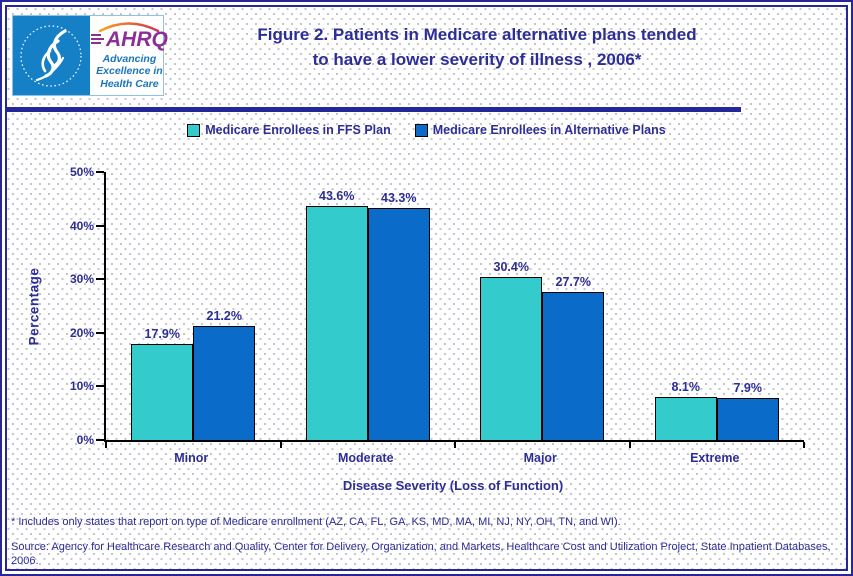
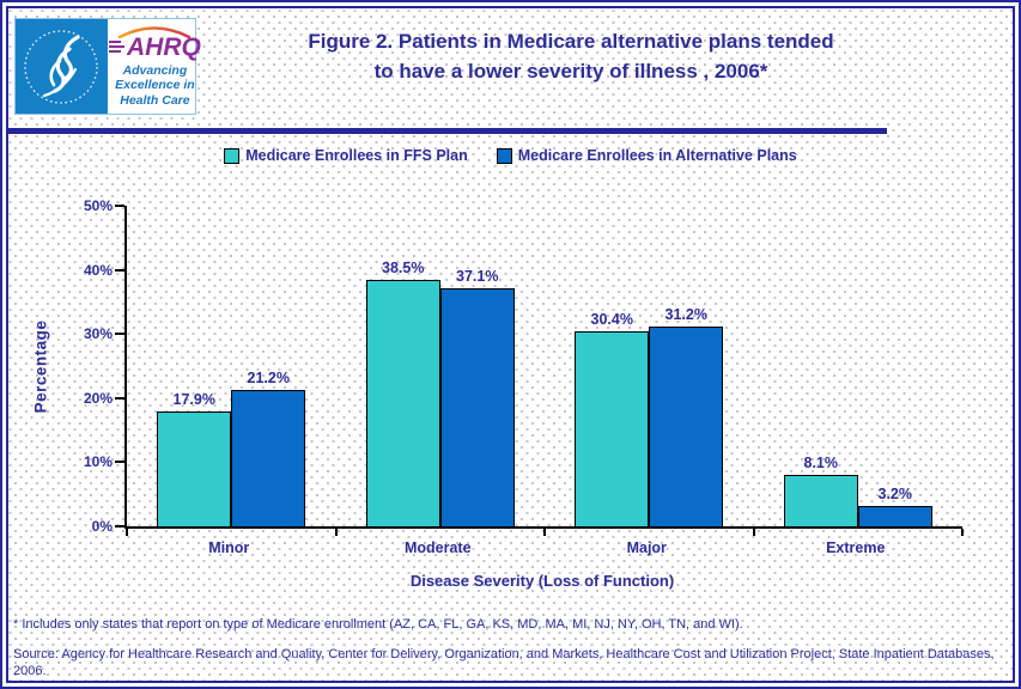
Medicare Enrollees in FFS Plan/Moderate: 43.6% -> 38.5%
Medicare Enrollees in Alternative Plans/Moderate: 43.3% -> 37.1%
Medicare Enrollees in Alternative Plans/Major: 27.7% -> 31.2%
Medicare Enrollees in Alternative Plans/Extreme: 7.9% -> 3.2%
